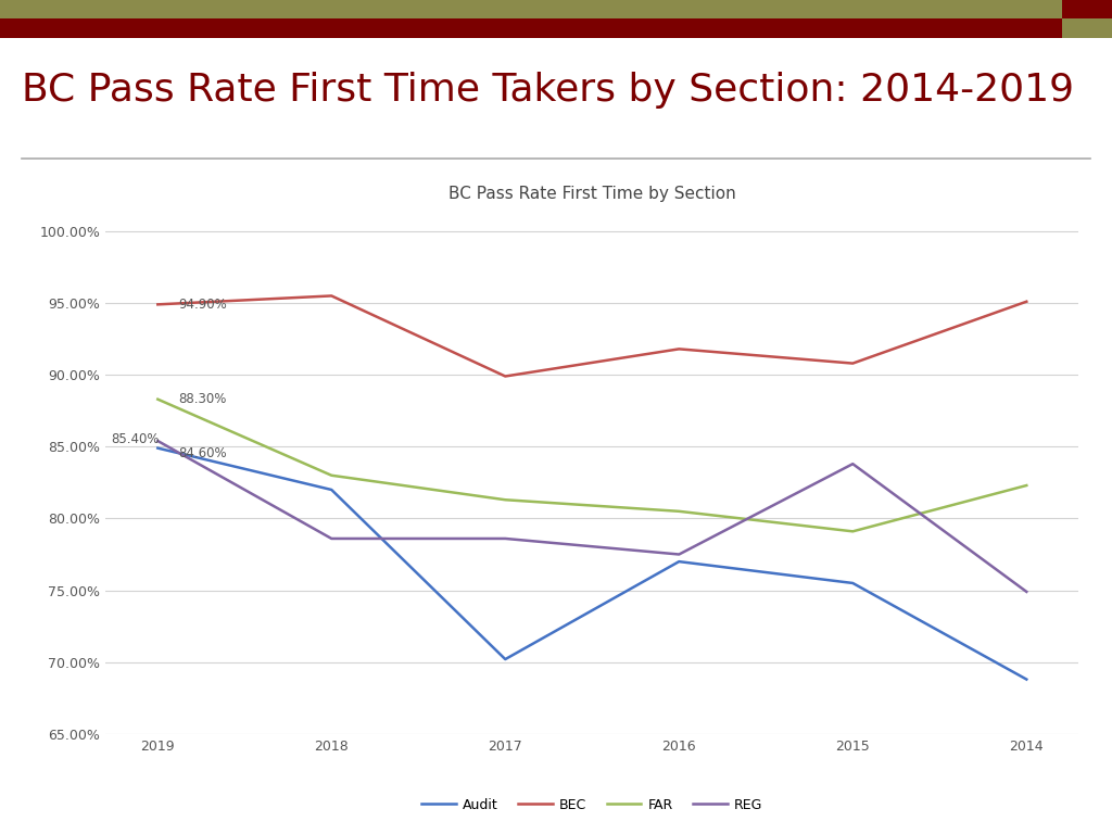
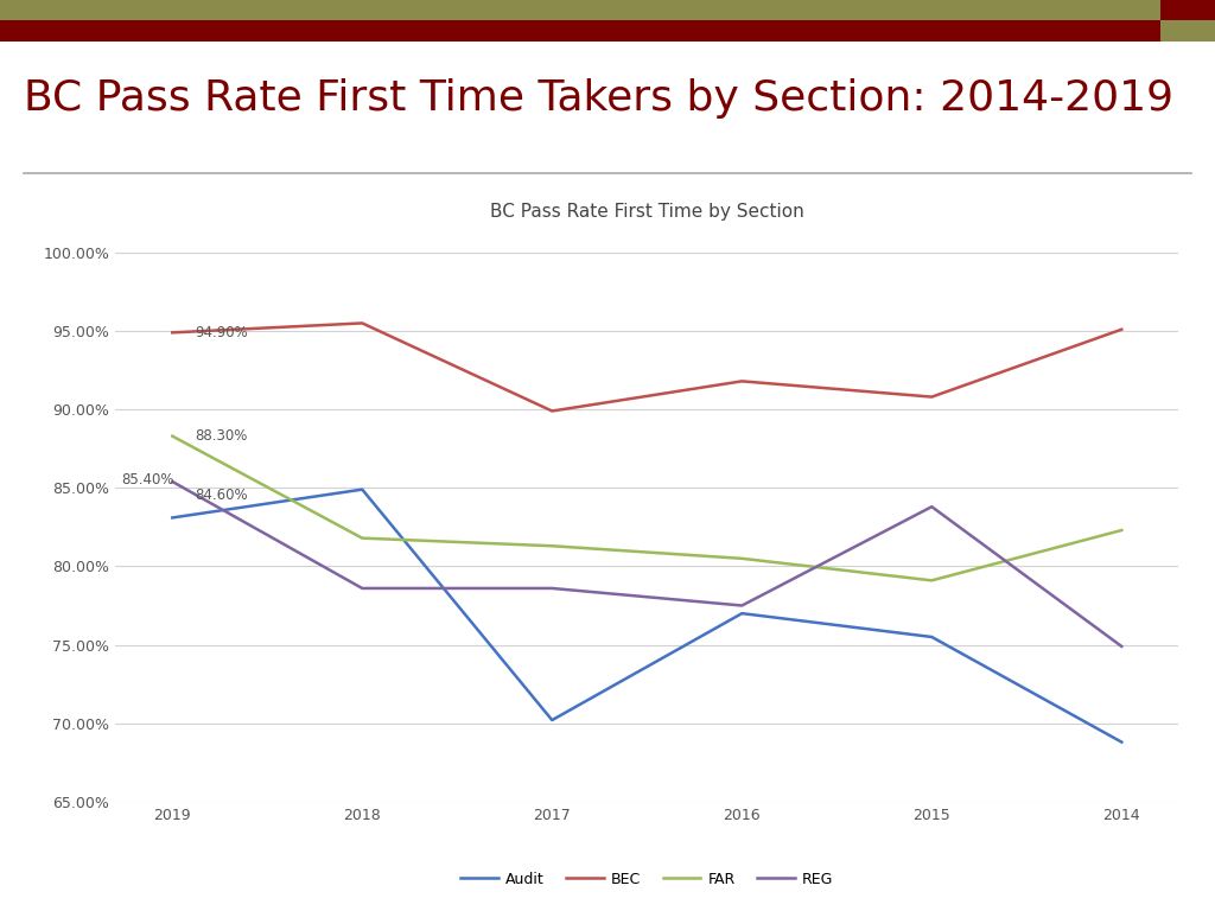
Audit/2019: 84.9% -> 83.1%
Audit/2018: 82.0% -> 84.9%
FAR/2018: 83.0% -> 81.8%
